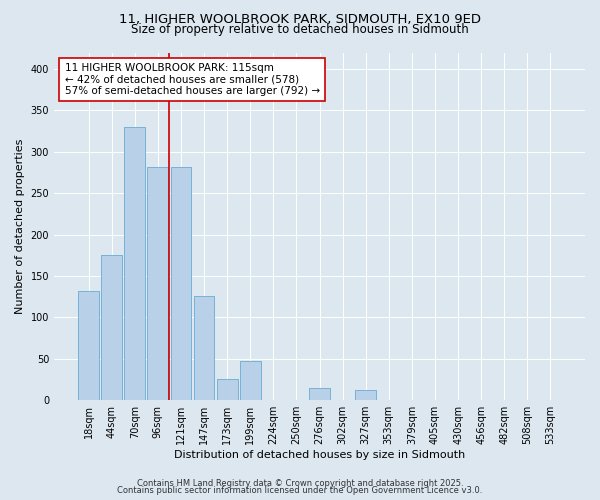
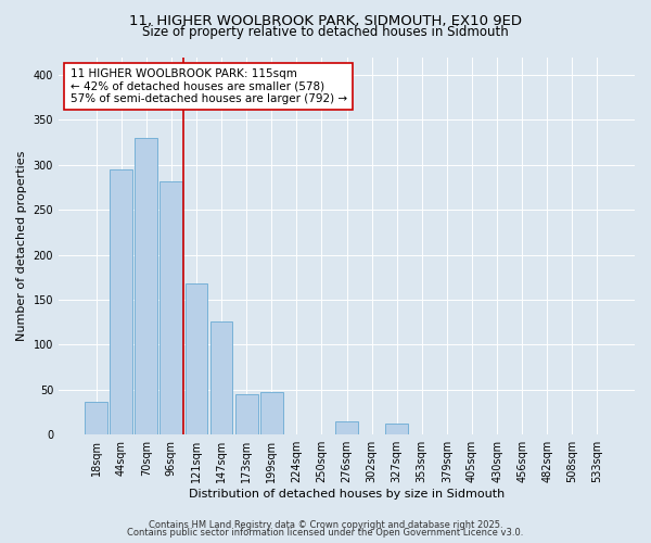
18sqm: 132 -> 37
44sqm: 176 -> 295
121sqm: 282 -> 168
173sqm: 26 -> 45
